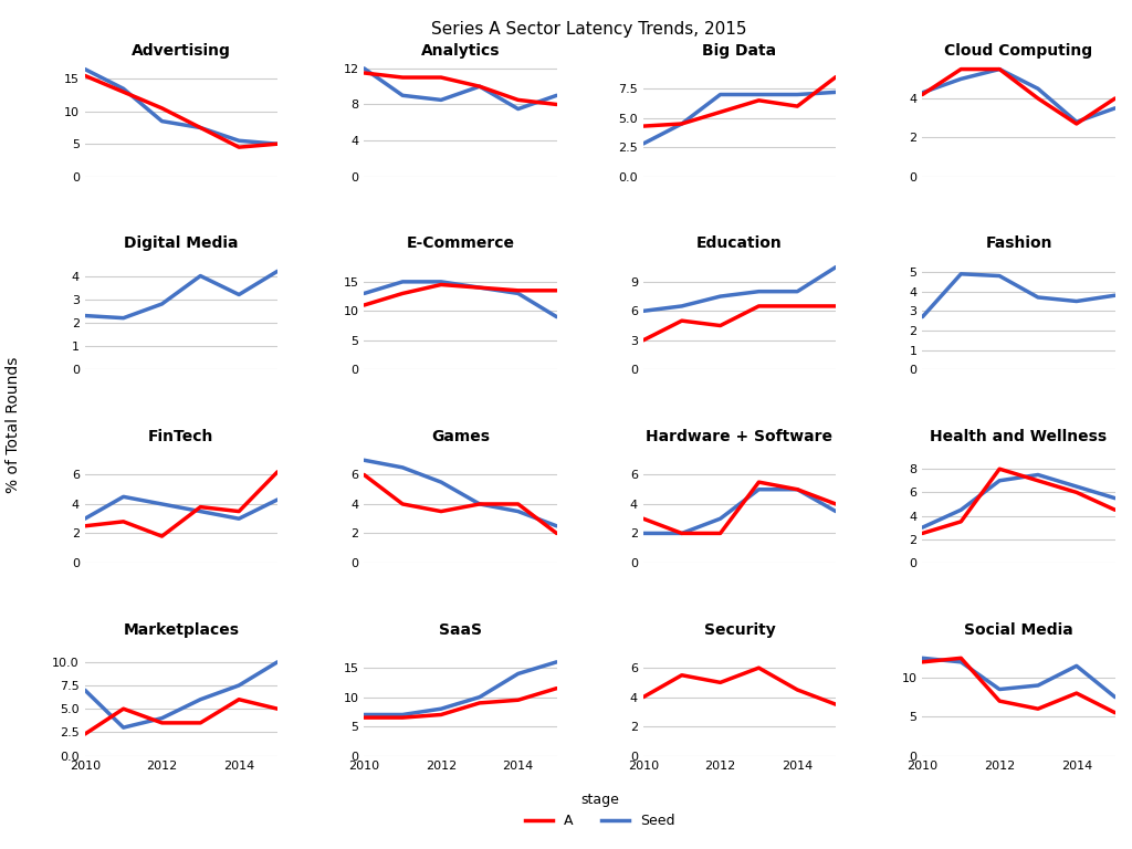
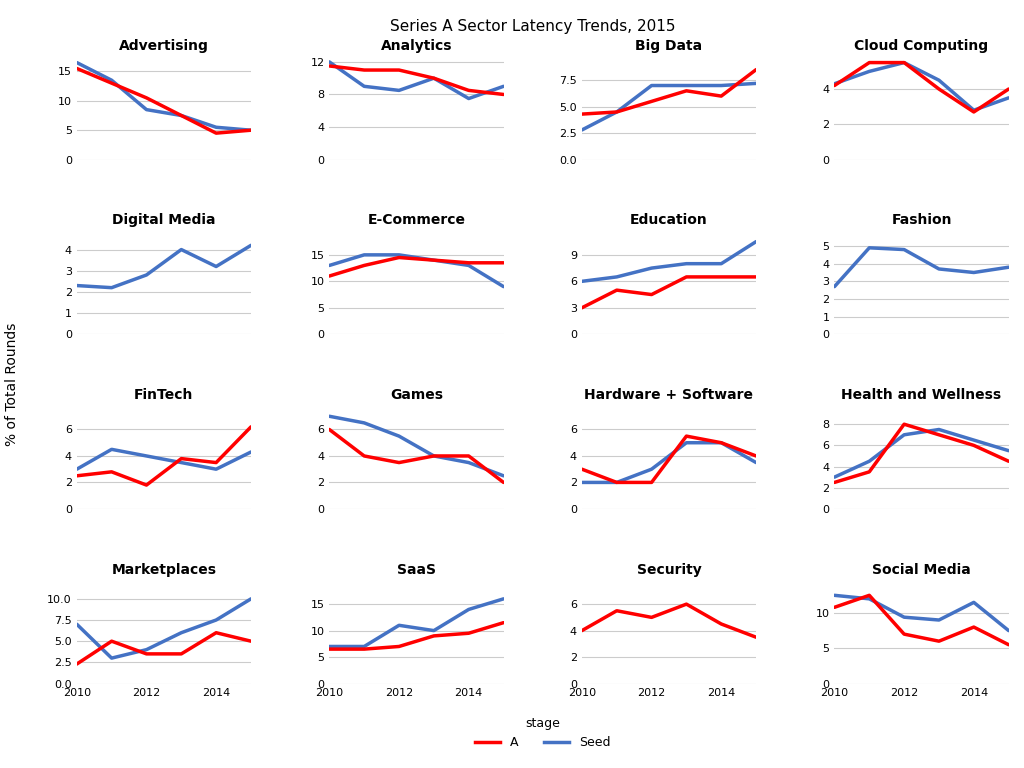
SaaS/Seed/2012: 8 -> 11
Social Media/A/2010: 12.0 -> 10.8
Social Media/Seed/2012: 8.5 -> 9.4
